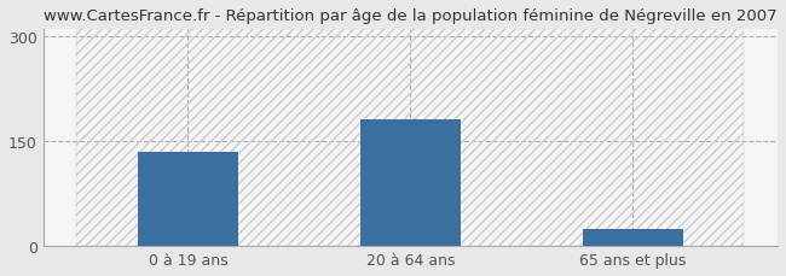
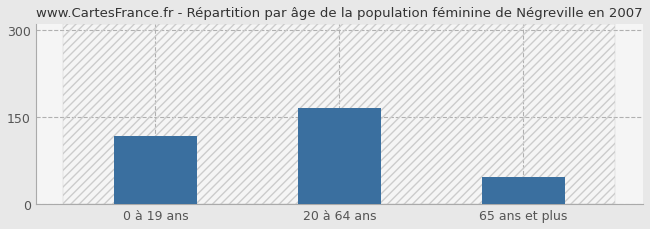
0 à 19 ans: 135 -> 118
20 à 64 ans: 181 -> 166
65 ans et plus: 25 -> 46
